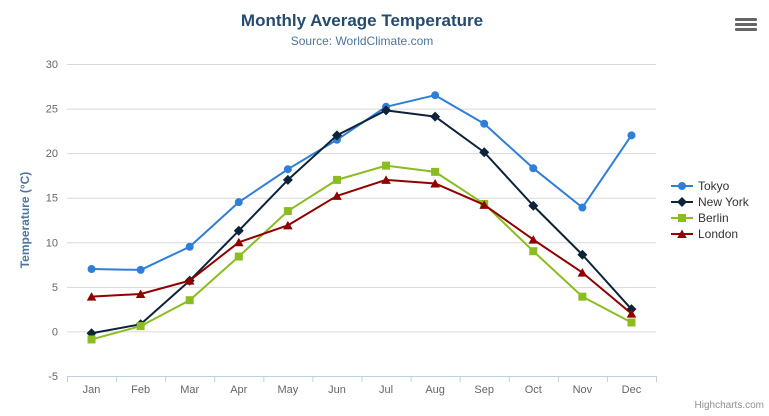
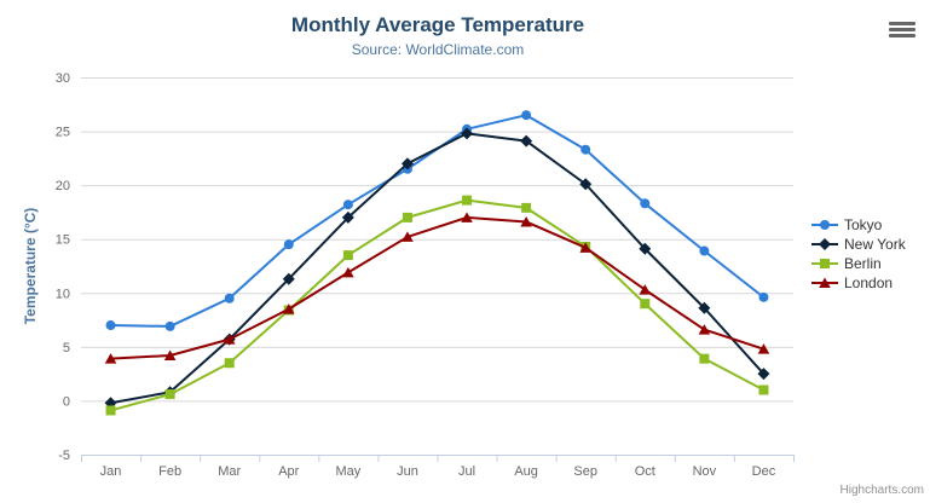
London/Apr: 10 -> 8
Tokyo/Dec: 22 -> 10
London/Dec: 2 -> 5
